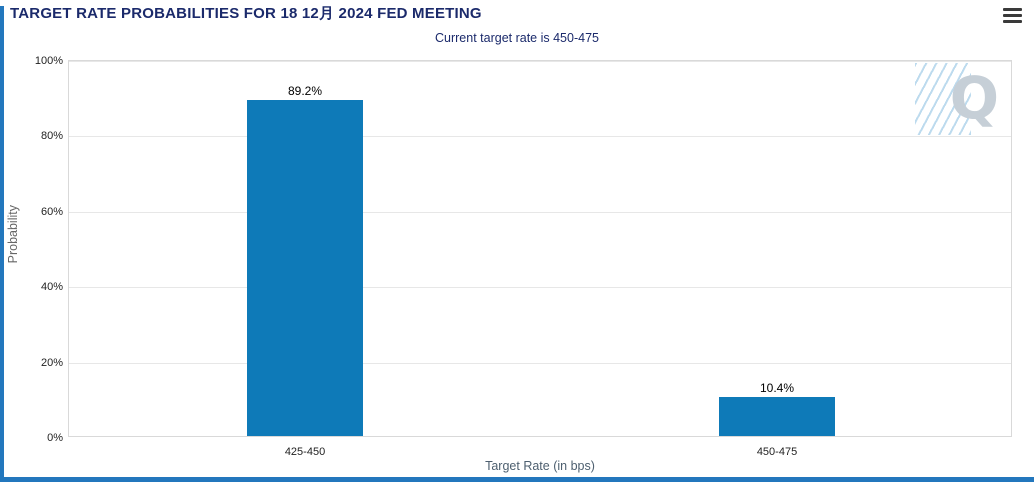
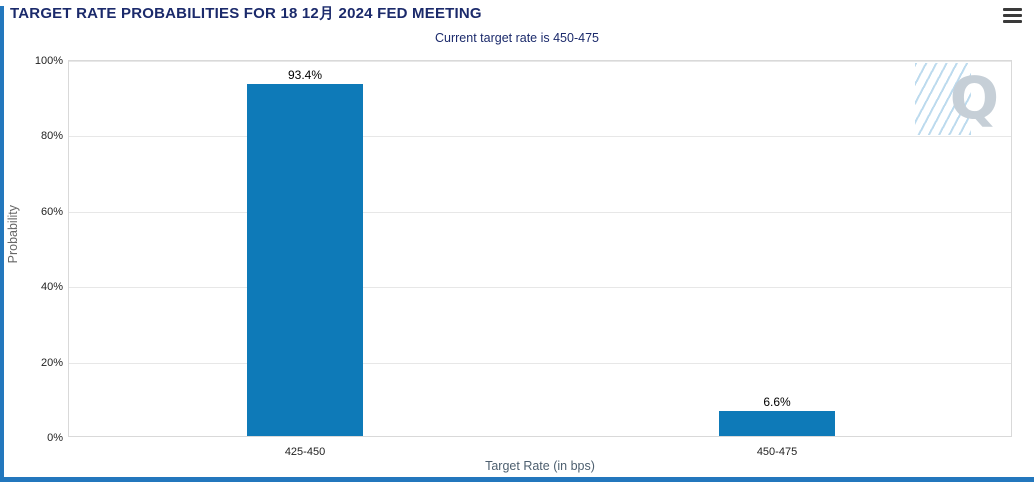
425-450: 89.2% -> 93.4%
450-475: 10.4% -> 6.6%
